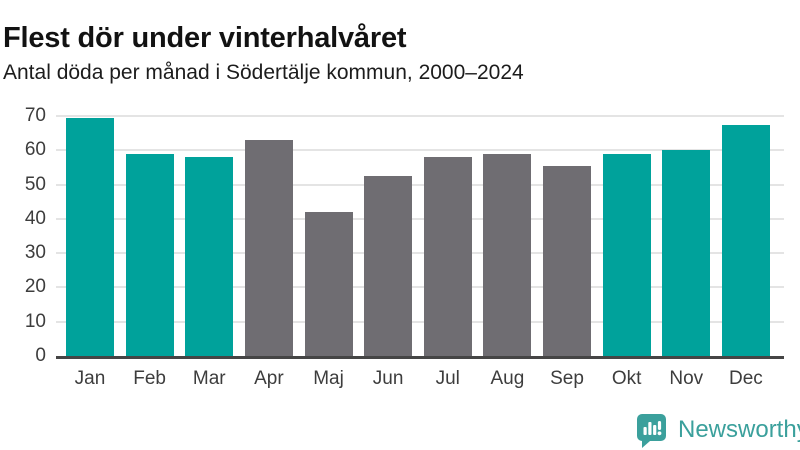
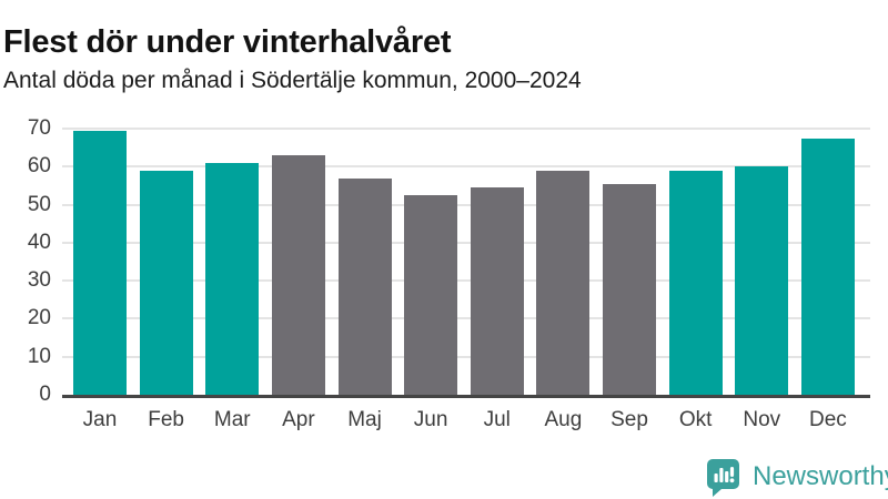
Mar: 58 -> 61
Maj: 42 -> 57
Jul: 58 -> 54
